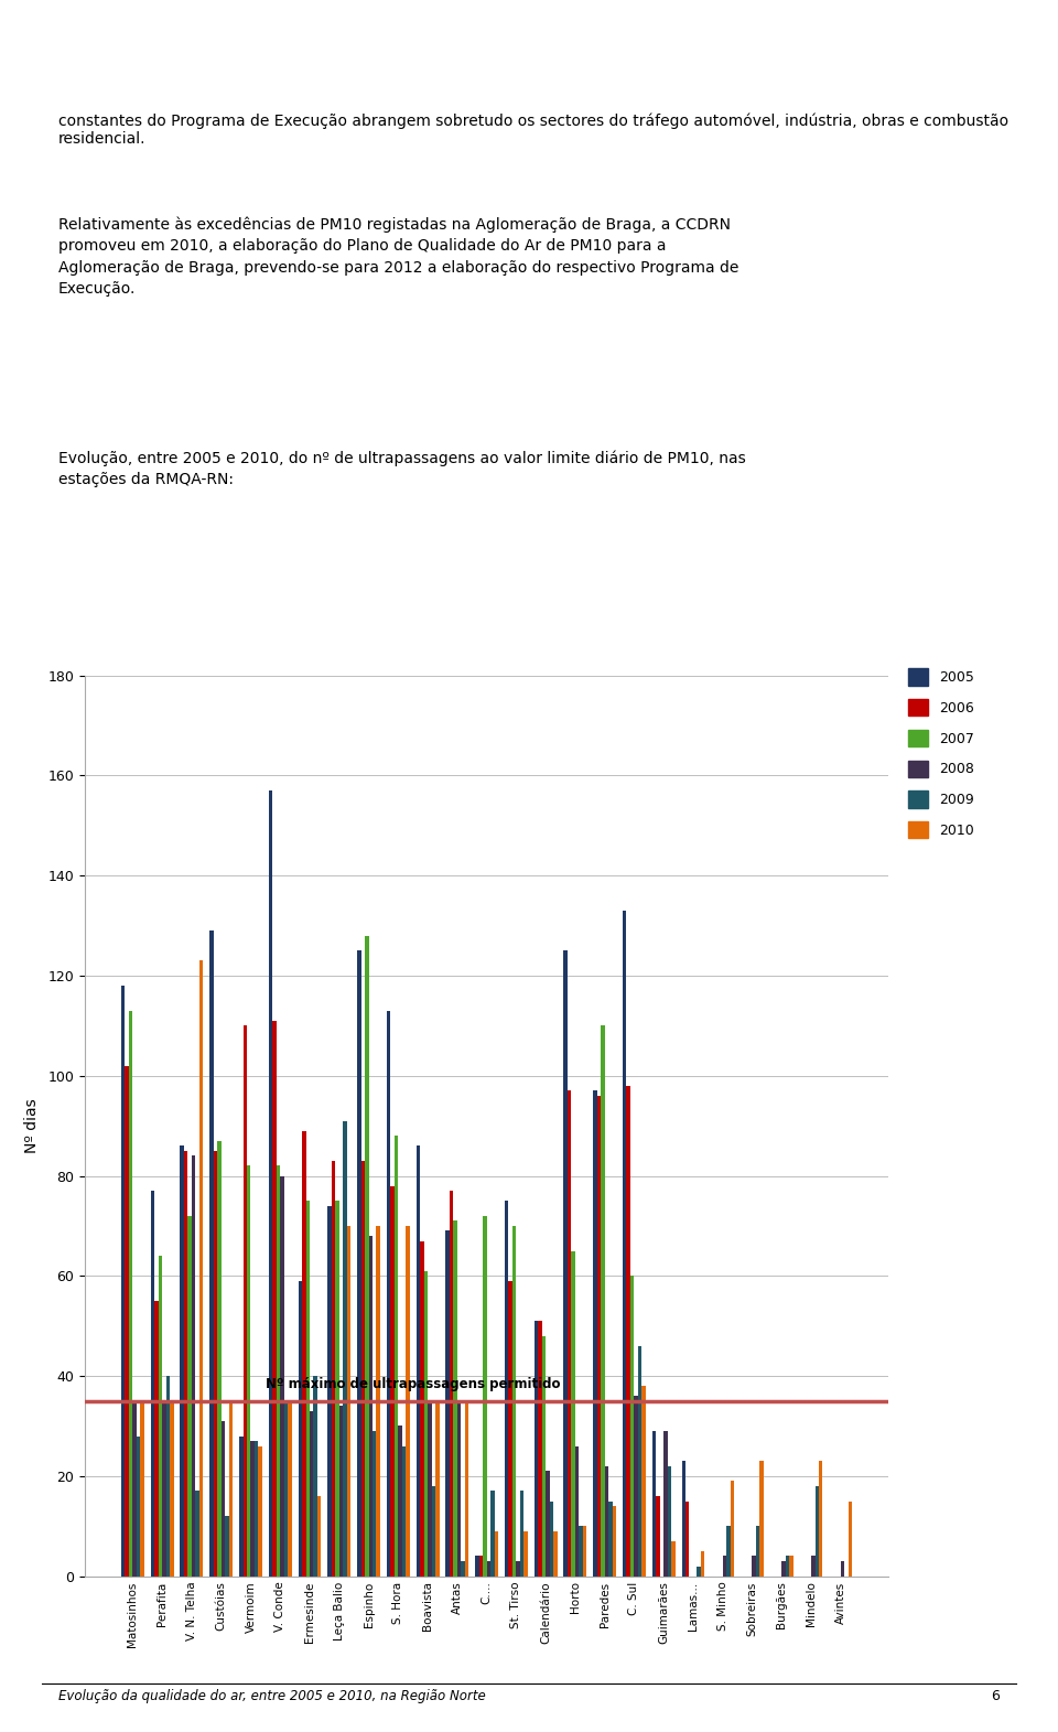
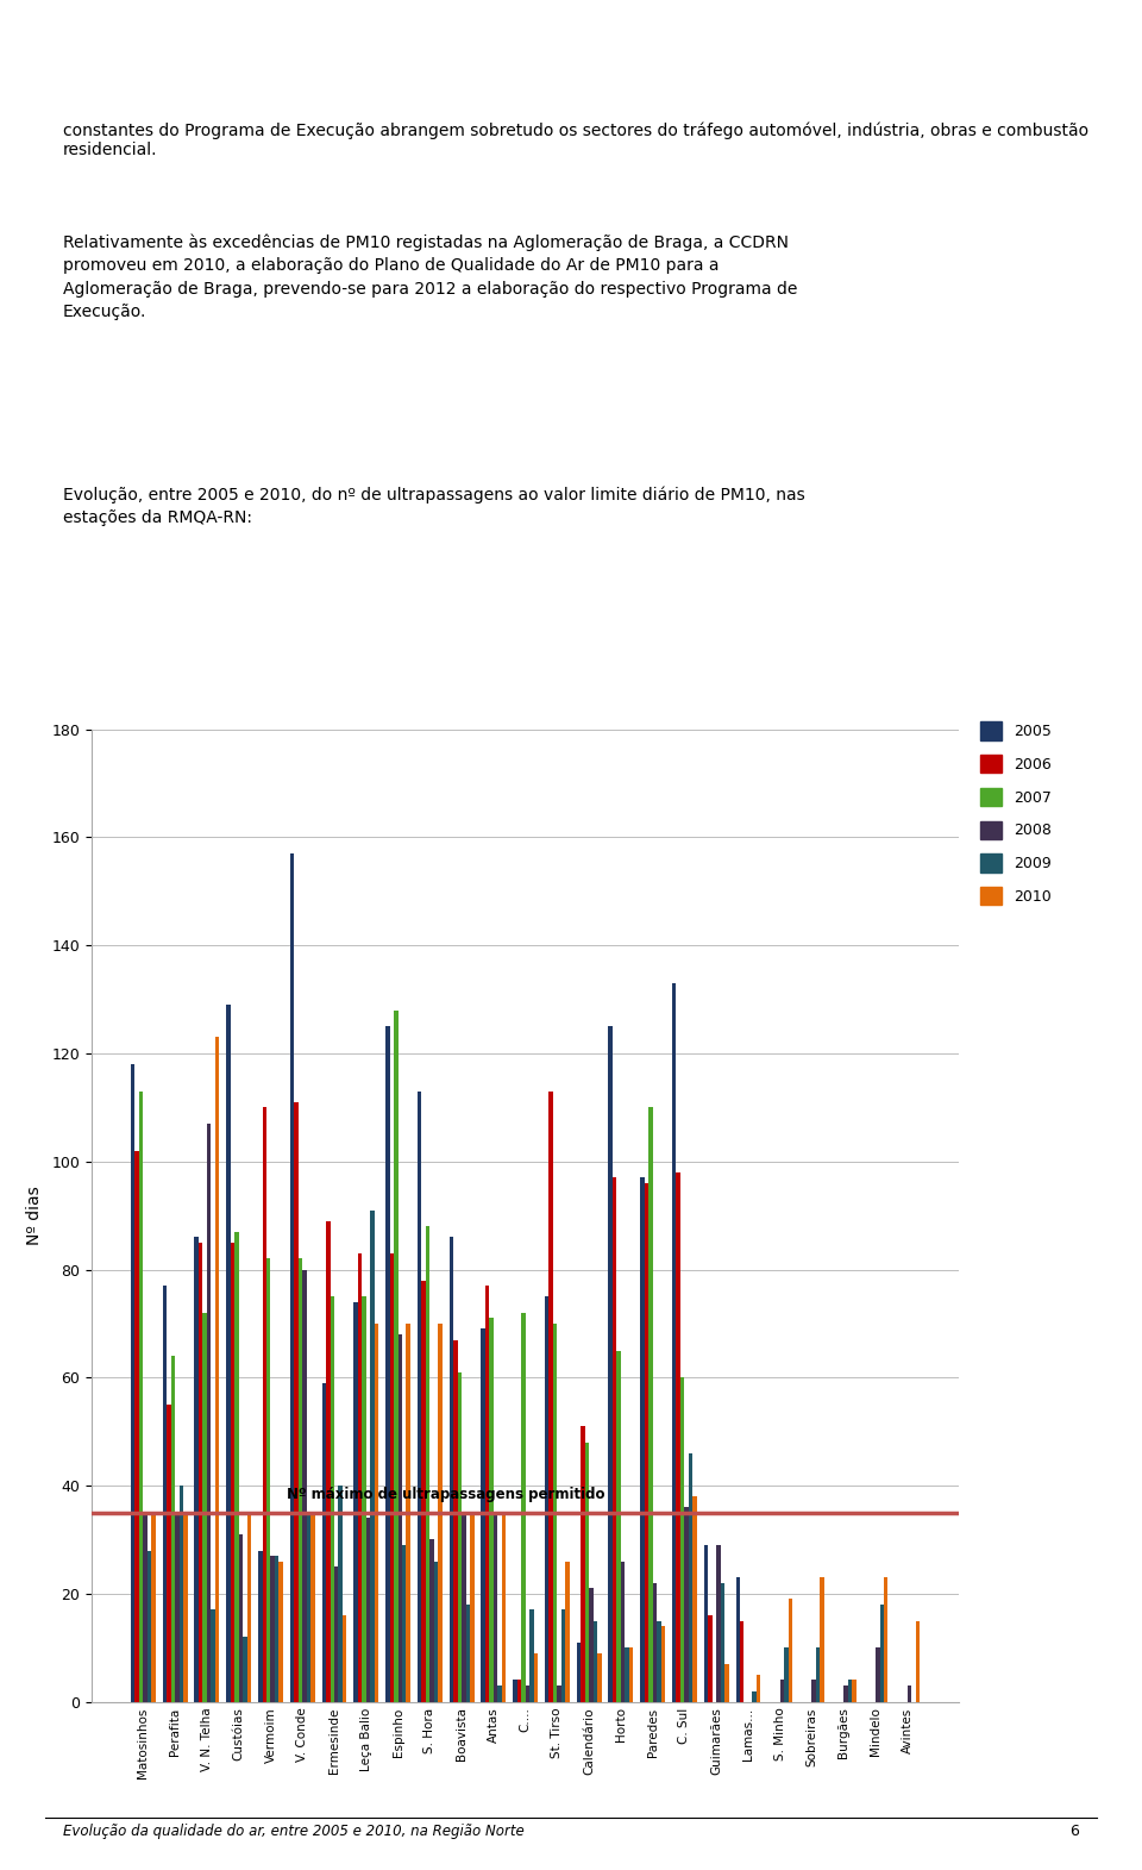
2008/V. N. Telha: 84 -> 107
2008/Ermesinde: 33 -> 25
2006/St. Tirso: 59 -> 113
2010/St. Tirso: 9 -> 26
2005/Calendário: 51 -> 11
2008/Mindelo: 4 -> 10
